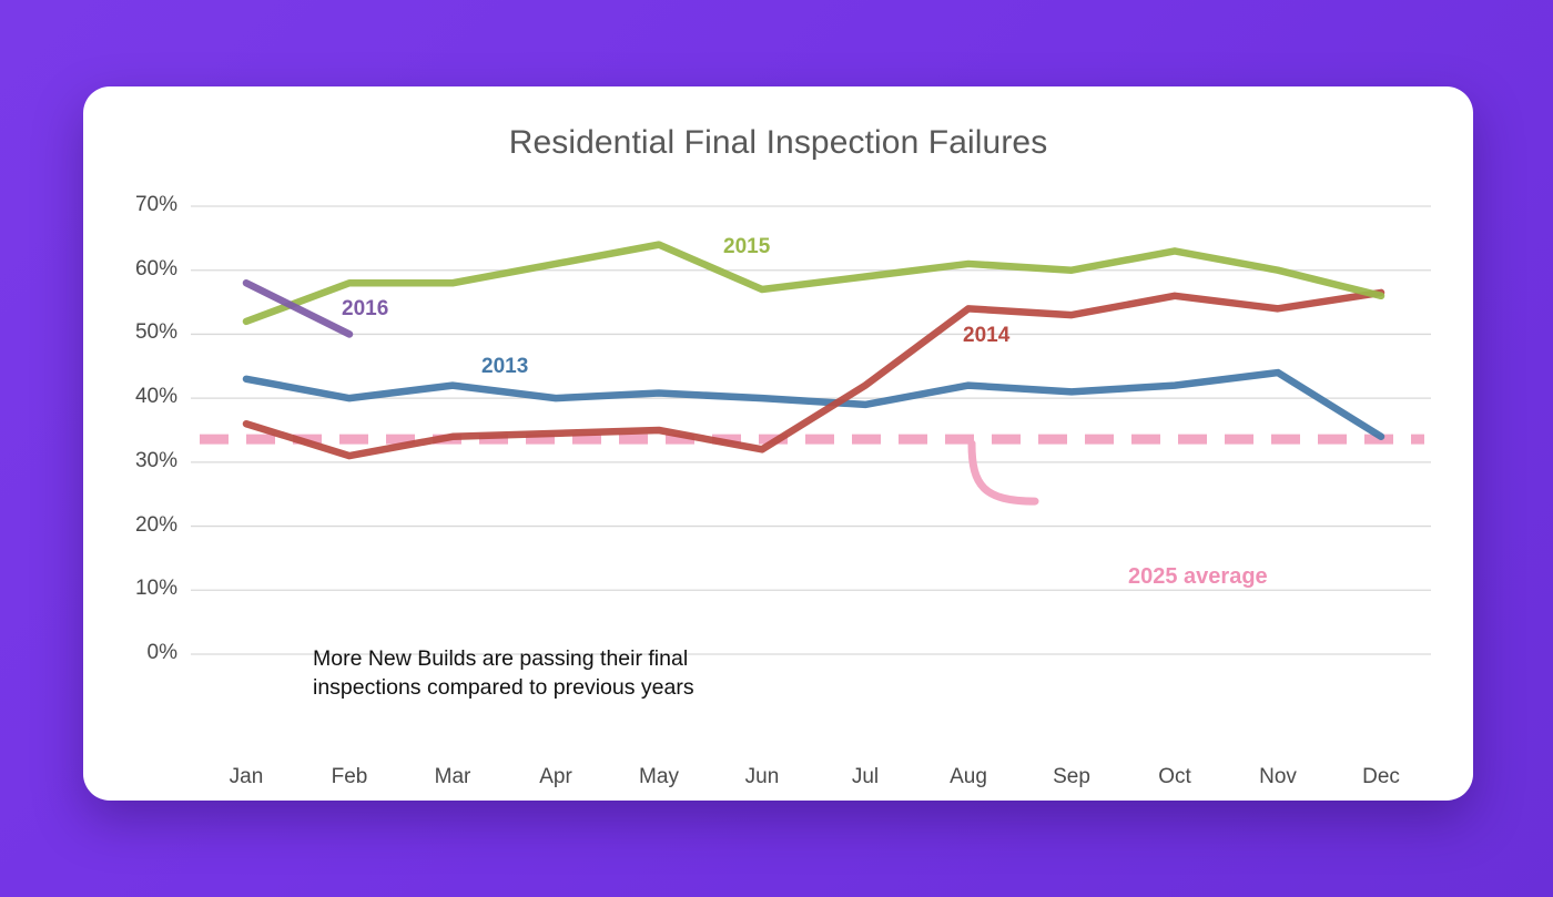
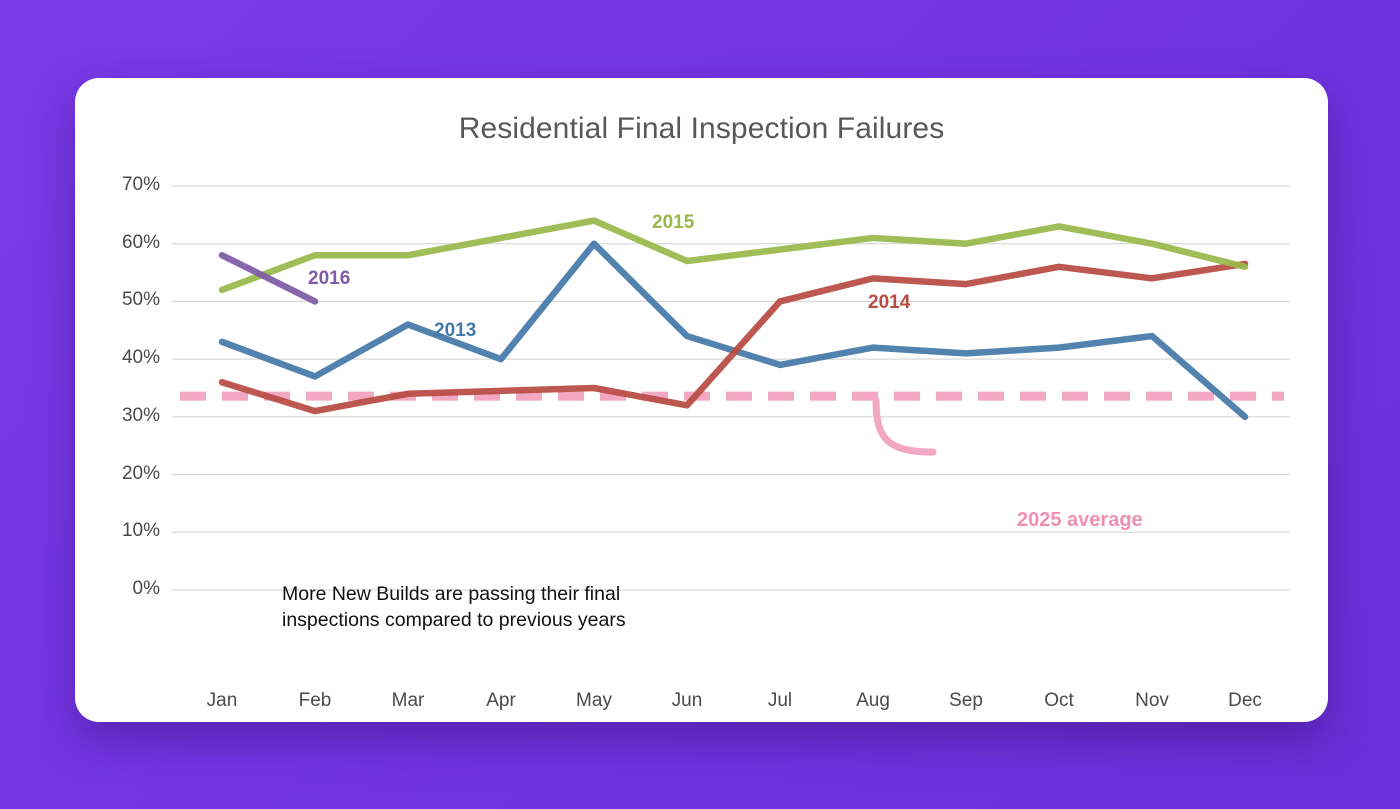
2013/Feb: 40% -> 37%
2013/Mar: 42% -> 46%
2013/May: 41% -> 60%
2013/Jun: 40% -> 44%
2014/Jul: 42% -> 50%
2013/Dec: 34% -> 30%
